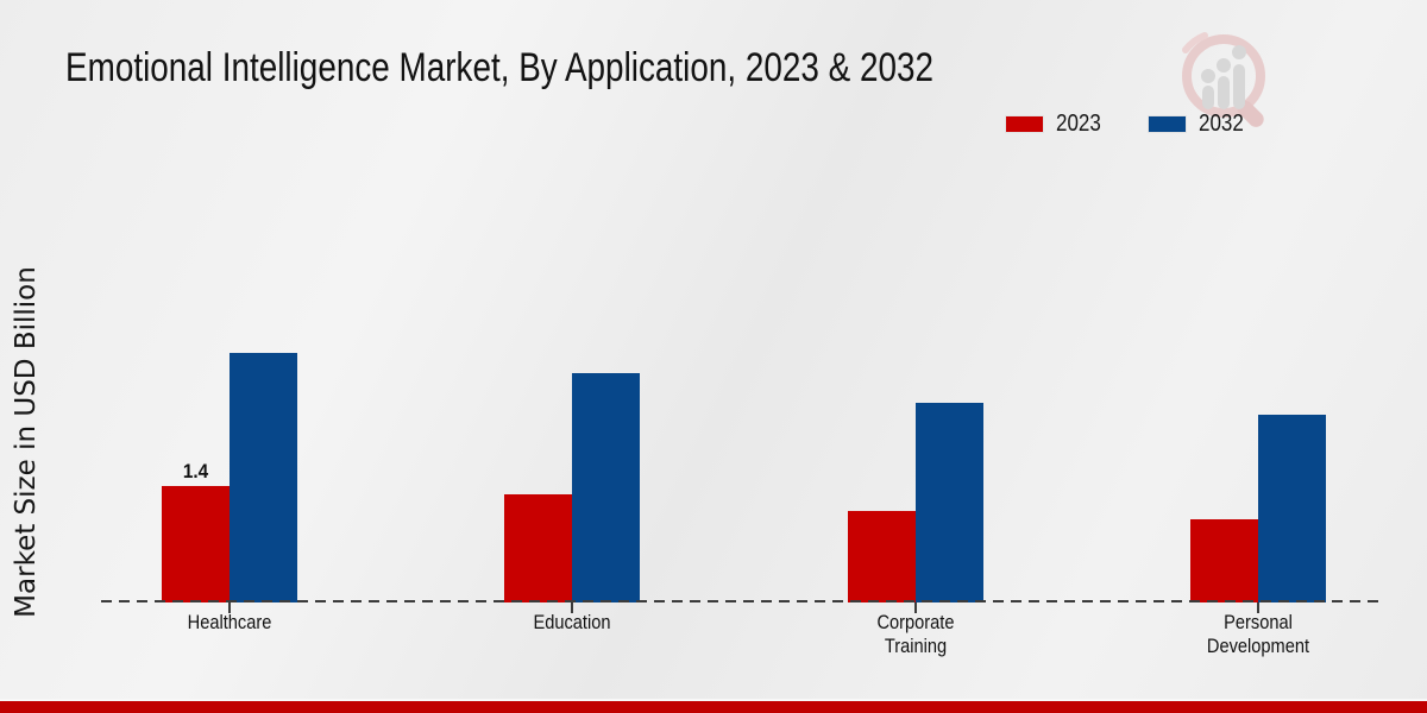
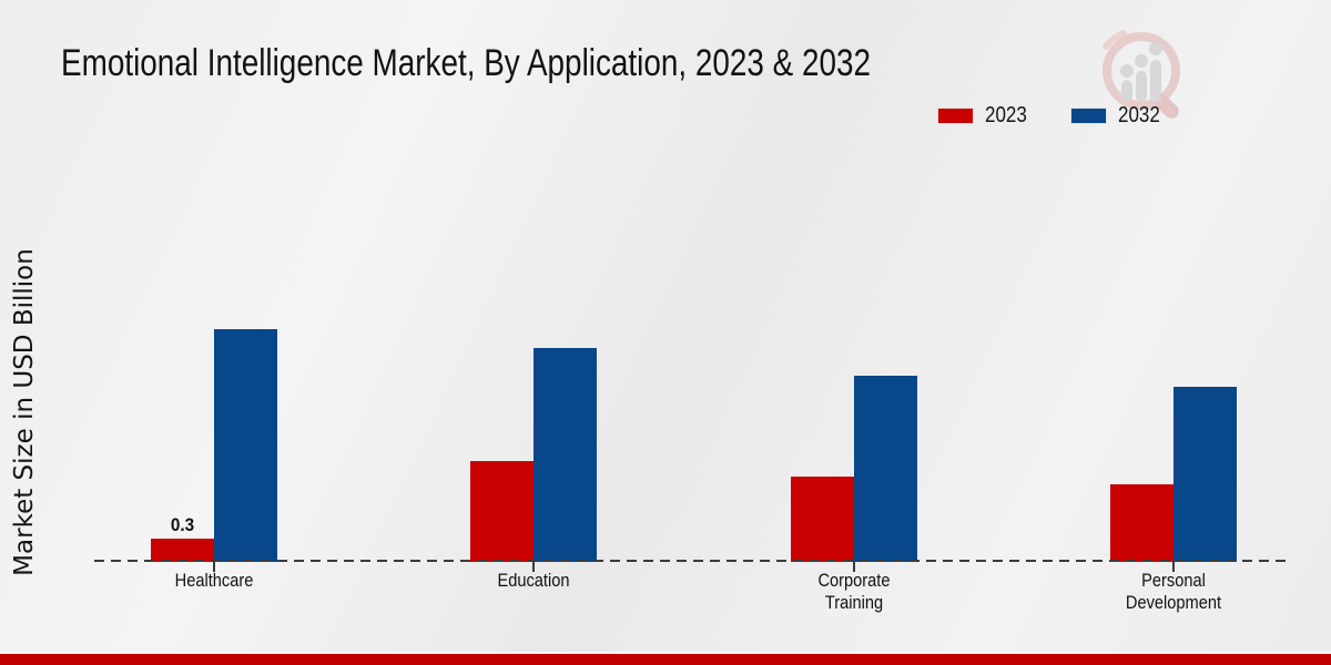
2023/Healthcare: 1.4 -> 0.3
